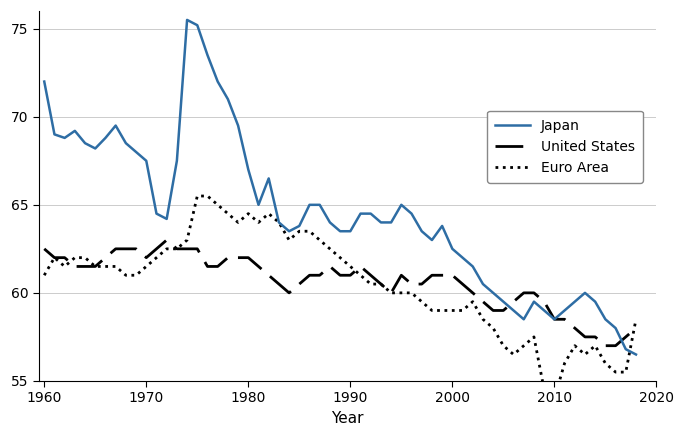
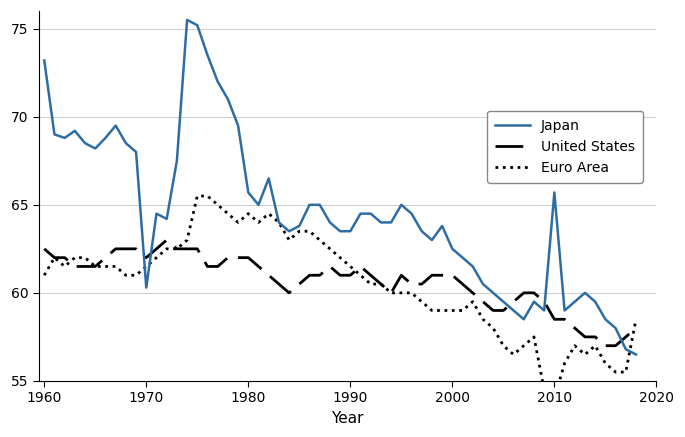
Japan/1960: 72.0 -> 73.2
Japan/1970: 67.5 -> 60.3
Japan/1980: 67.0 -> 65.7
Japan/2010: 58.5 -> 65.7
